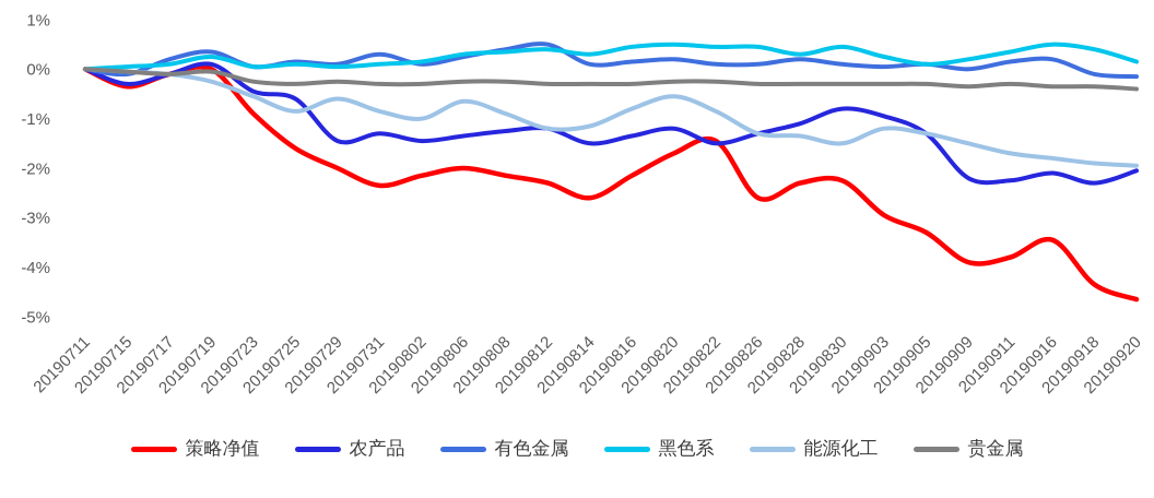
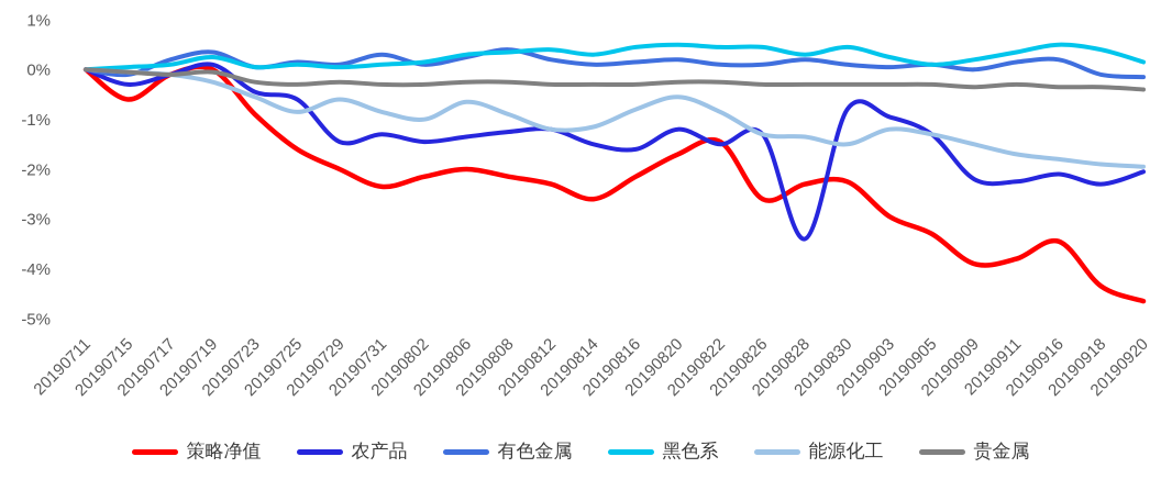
策略净值/20190715: -0.3% -> -0.6%
有色金属/20190812: 0.5% -> 0.2%
农产品/20190816: -1.4% -> -1.6%
农产品/20190828: -1.1% -> -3.4%
